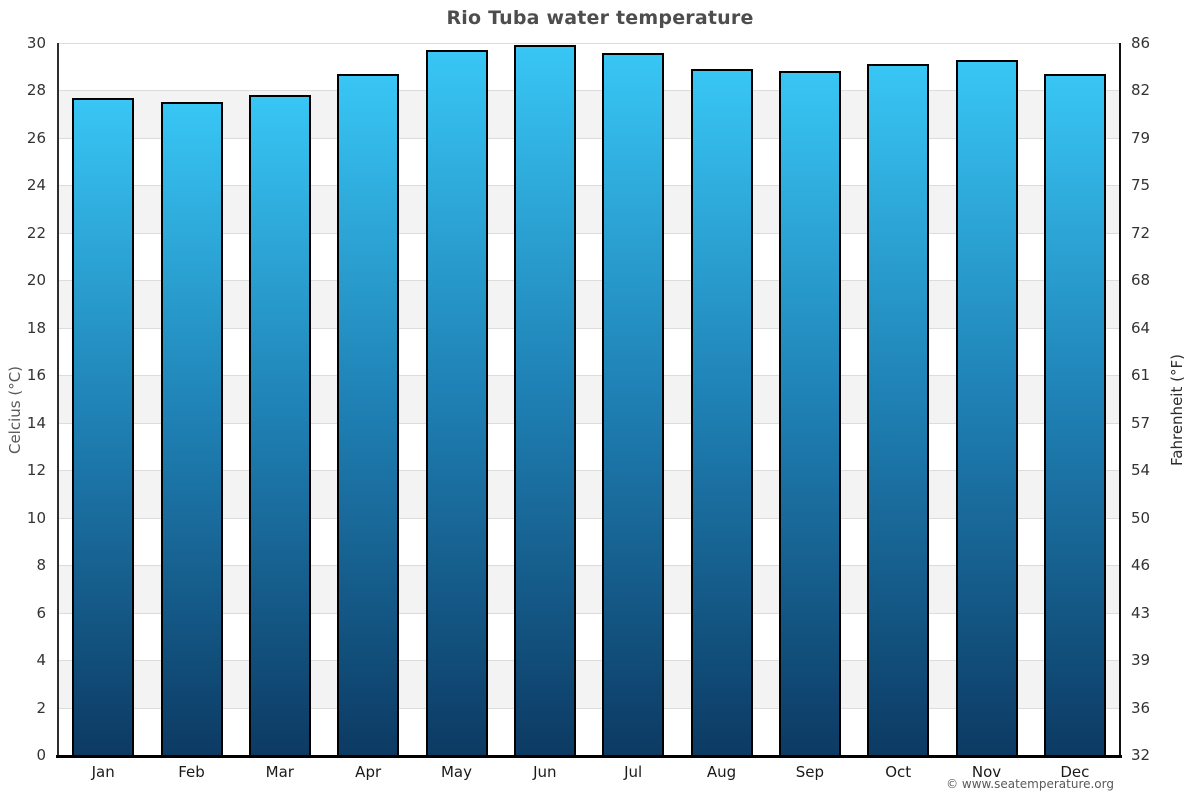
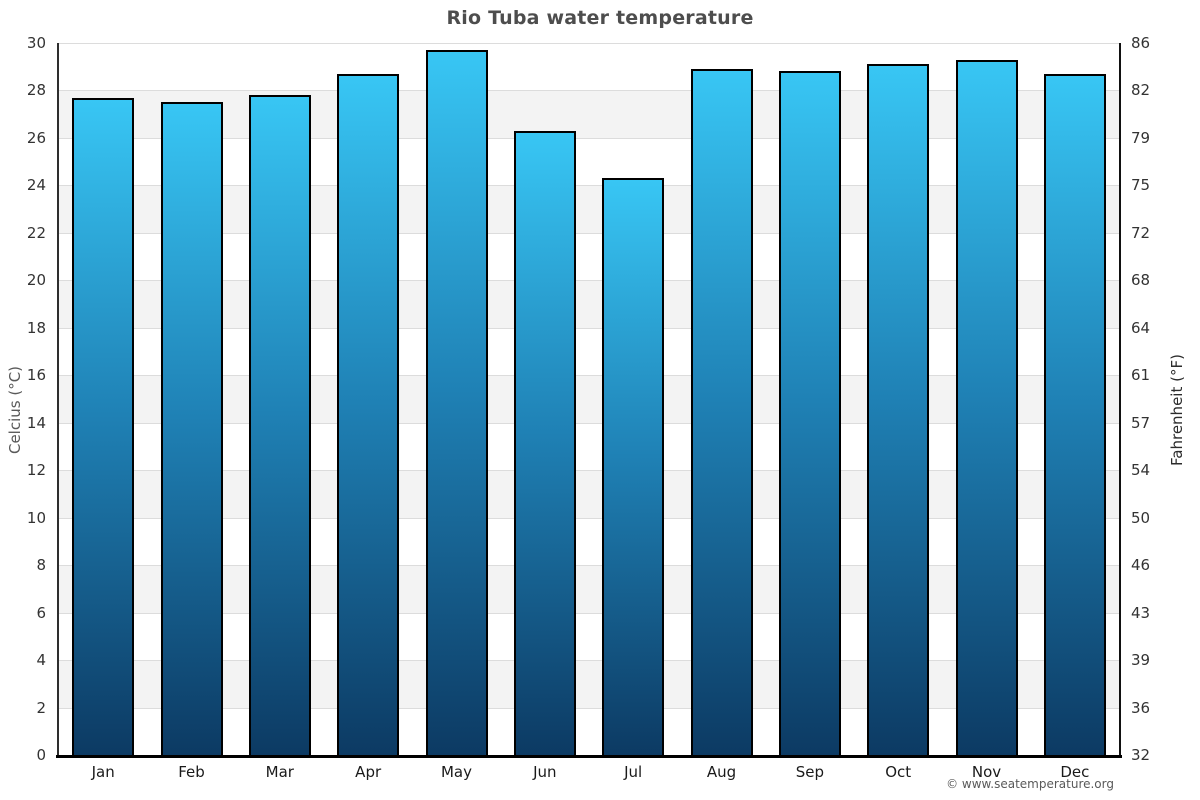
Jun: 29.9 -> 26.3
Jul: 29.6 -> 24.3
